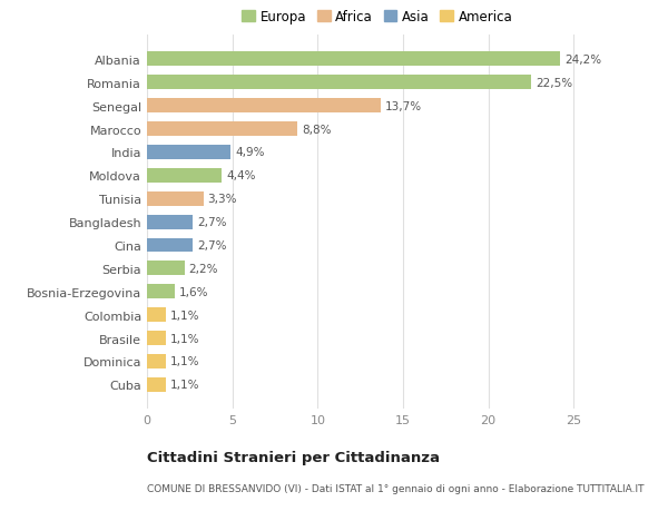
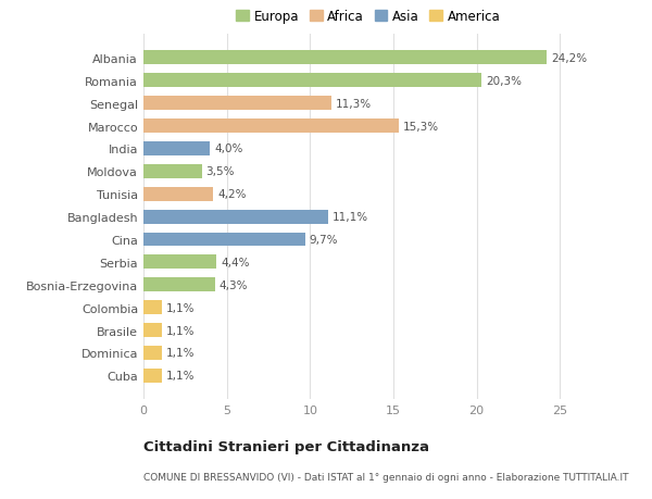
Romania: 22,5% -> 20,3%
Senegal: 13,7% -> 11,3%
Marocco: 8,8% -> 15,3%
India: 4,9% -> 4,0%
Moldova: 4,4% -> 3,5%
Tunisia: 3,3% -> 4,2%
Bangladesh: 2,7% -> 11,1%
Cina: 2,7% -> 9,7%
Serbia: 2,2% -> 4,4%
Bosnia-Erzegovina: 1,6% -> 4,3%
